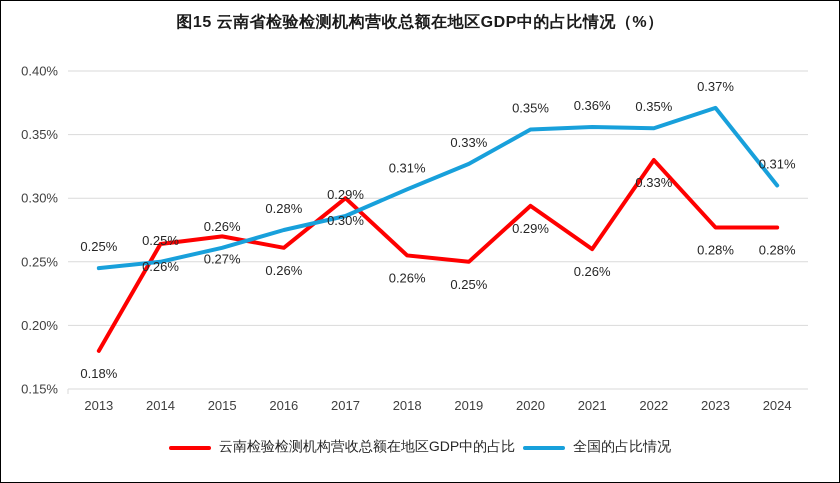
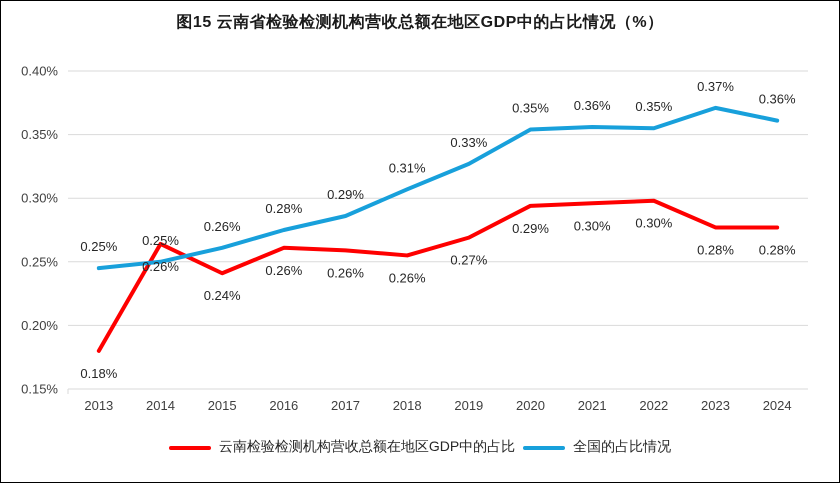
云南检验检测机构营收总额在地区GDP中的占比/2015: 0.27% -> 0.24%
云南检验检测机构营收总额在地区GDP中的占比/2017: 0.30% -> 0.26%
云南检验检测机构营收总额在地区GDP中的占比/2019: 0.25% -> 0.27%
云南检验检测机构营收总额在地区GDP中的占比/2021: 0.26% -> 0.30%
云南检验检测机构营收总额在地区GDP中的占比/2022: 0.33% -> 0.30%
全国的占比情况/2024: 0.31% -> 0.36%
